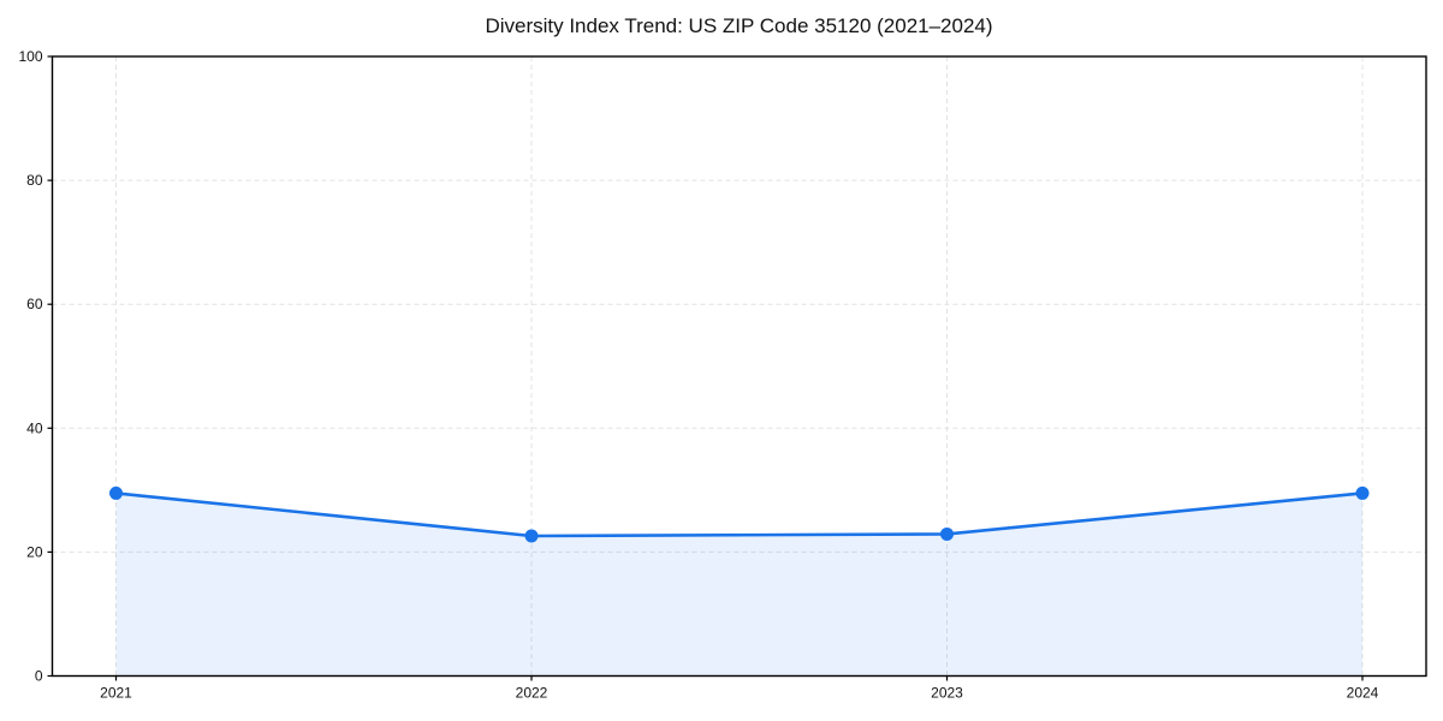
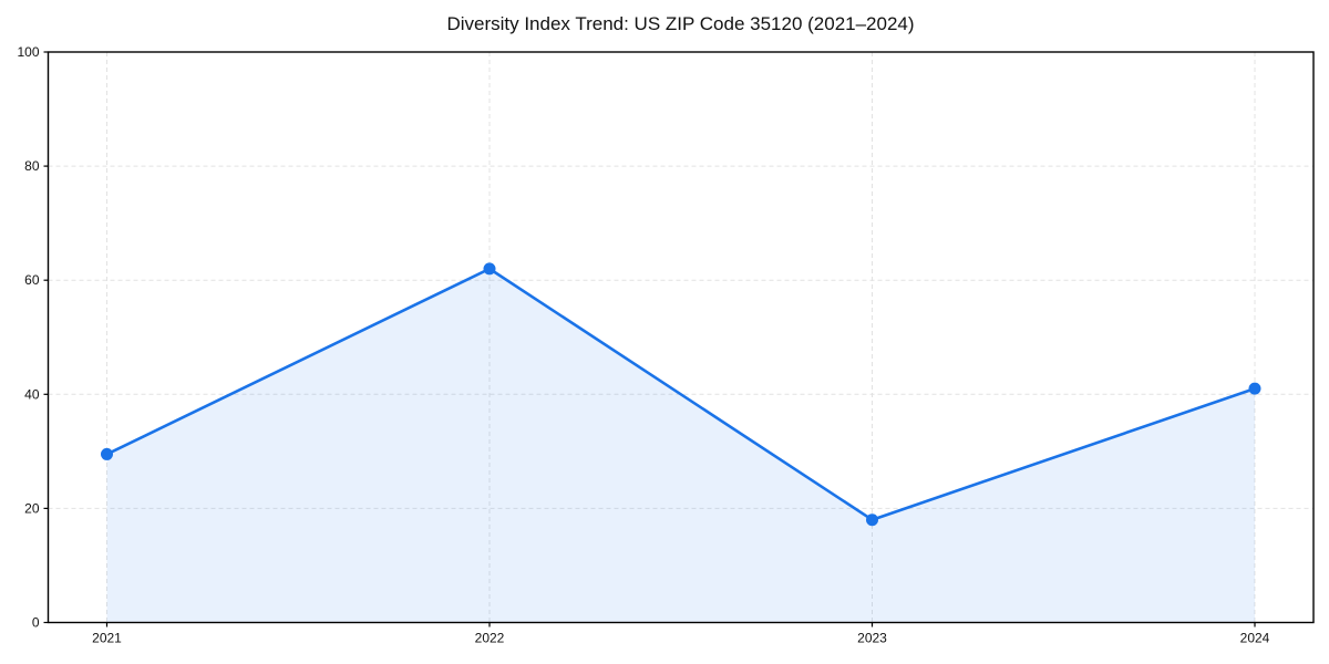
2022: 23 -> 62
2023: 23 -> 18
2024: 30 -> 41
